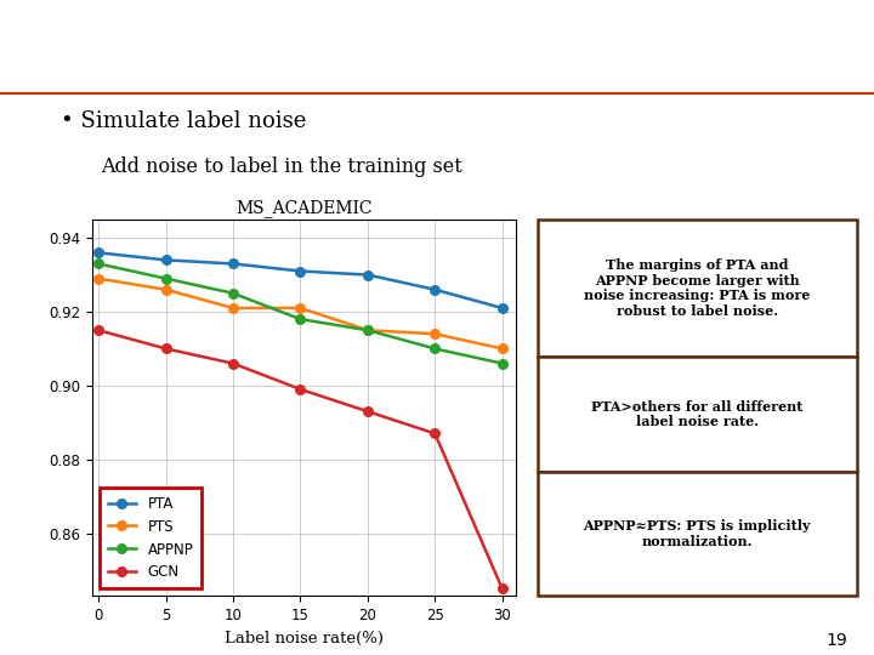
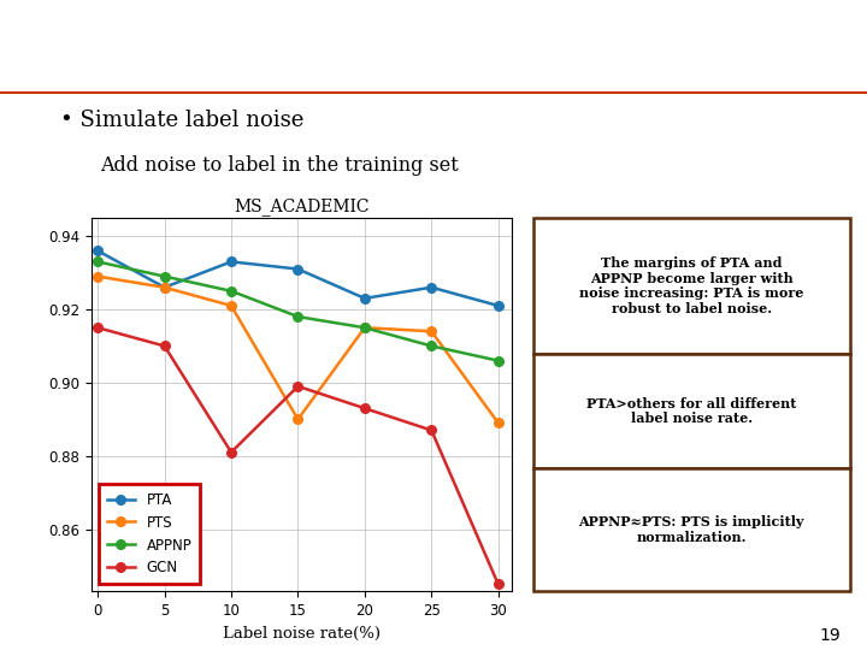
PTA/5: 0.934 -> 0.926
GCN/10: 0.906 -> 0.881
PTS/15: 0.921 -> 0.890
PTA/20: 0.930 -> 0.923
PTS/30: 0.910 -> 0.889
